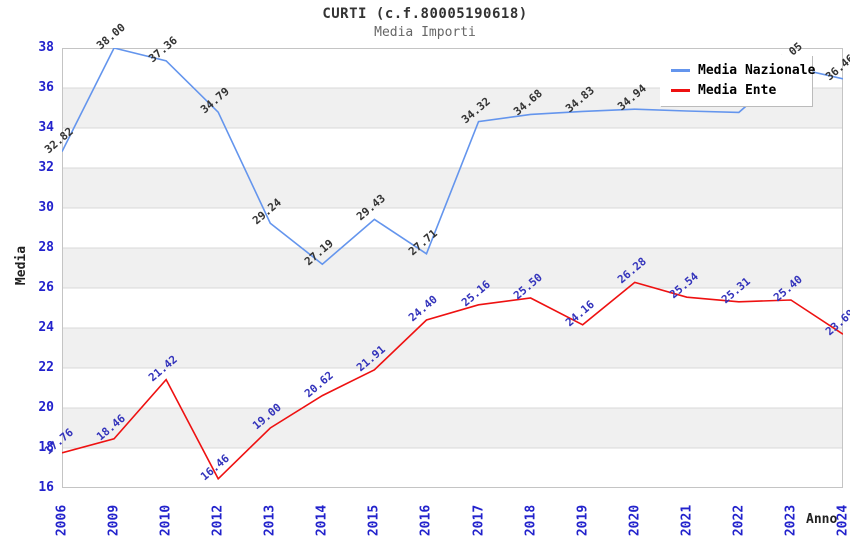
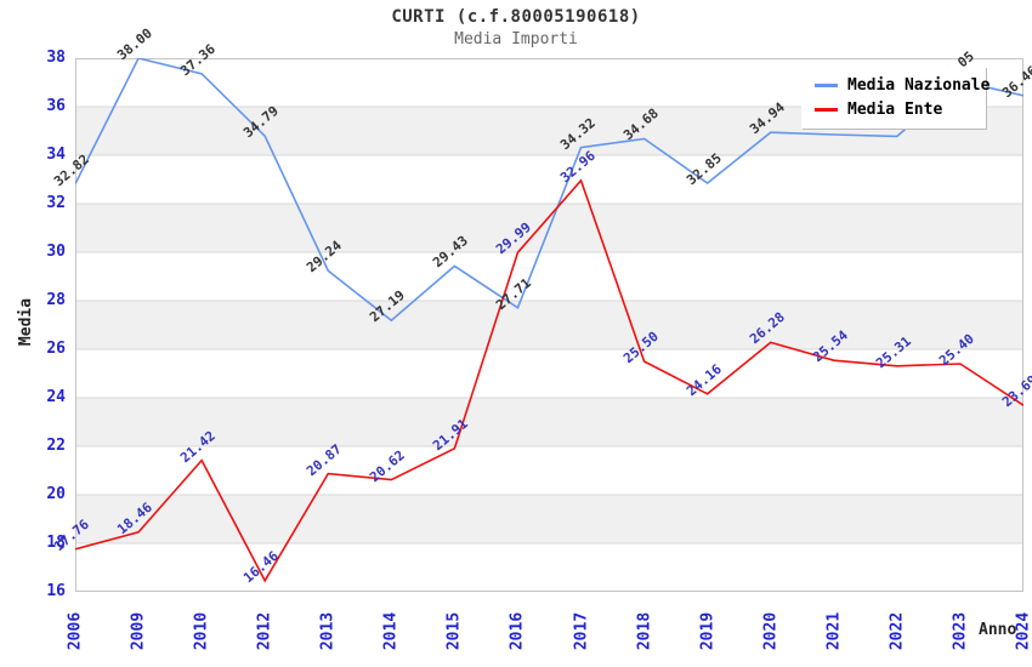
Media Ente/2013: 19.00 -> 20.87
Media Ente/2016: 24.40 -> 29.99
Media Ente/2017: 25.16 -> 32.96
Media Nazionale/2019: 34.83 -> 32.85
